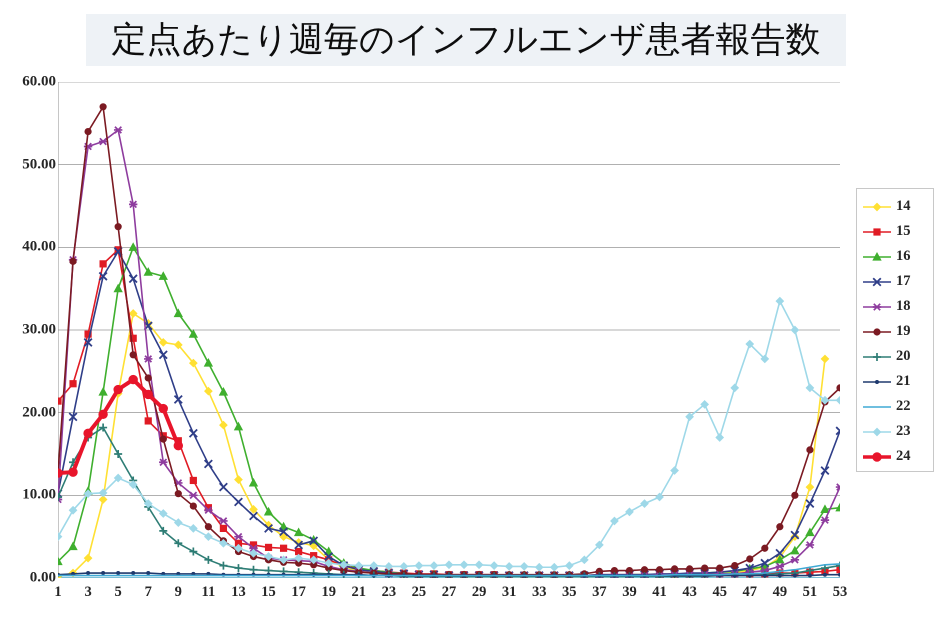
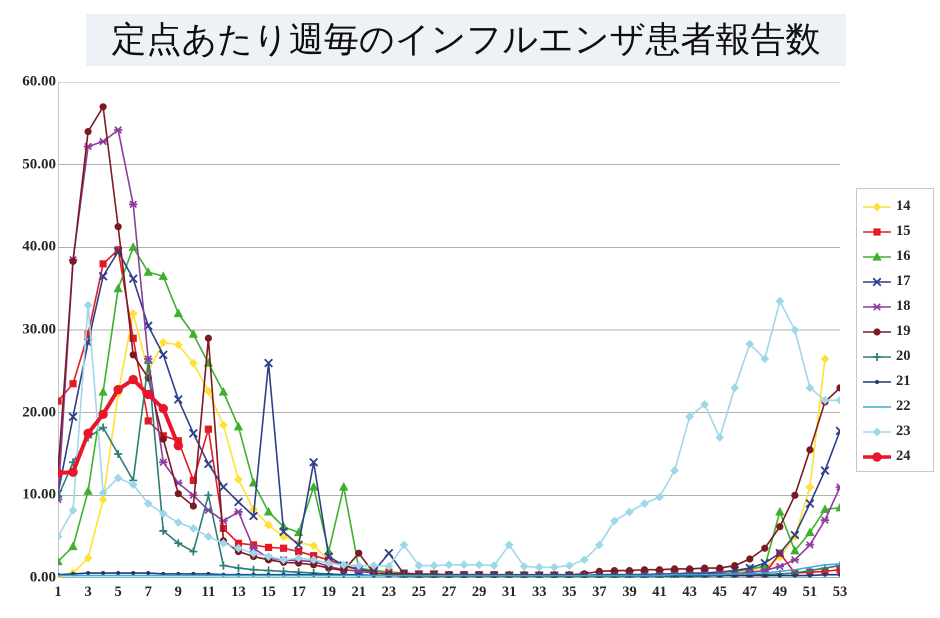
23/3: 10 -> 33
14/7: 31 -> 25
20/7: 9 -> 26
15/11: 8 -> 18
19/11: 6 -> 29
20/11: 2 -> 10
18/13: 5 -> 8
17/15: 6 -> 26
16/18: 5 -> 11
17/18: 4 -> 14
16/20: 2 -> 11
19/21: 1 -> 3
17/23: 1 -> 3
23/24: 1 -> 4
23/31: 1 -> 4
15/49: 1 -> 3
16/49: 2 -> 8
